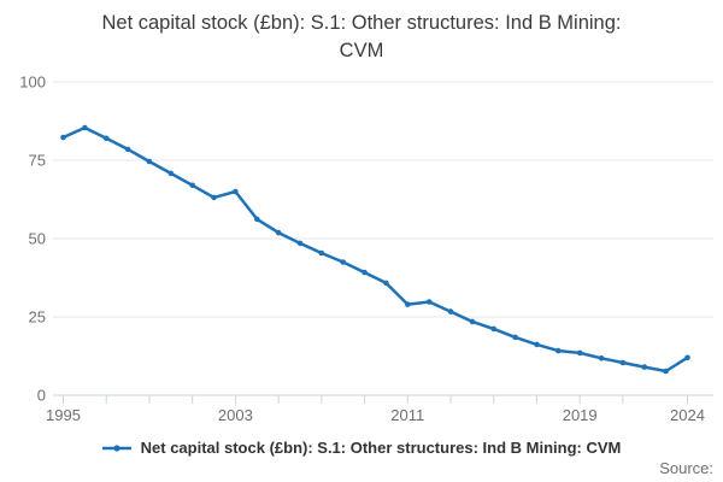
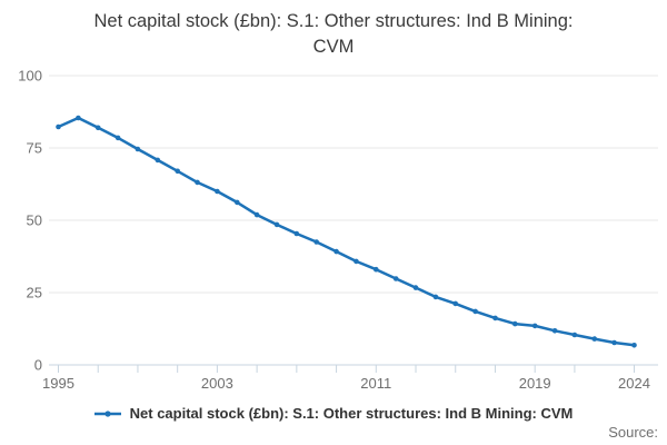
2003: 65 -> 60
2011: 29 -> 33
2024: 12 -> 7
